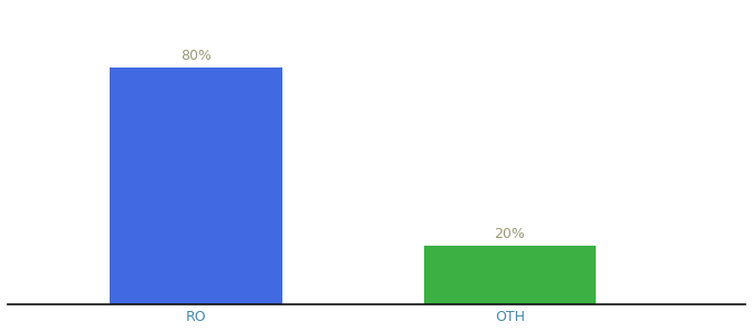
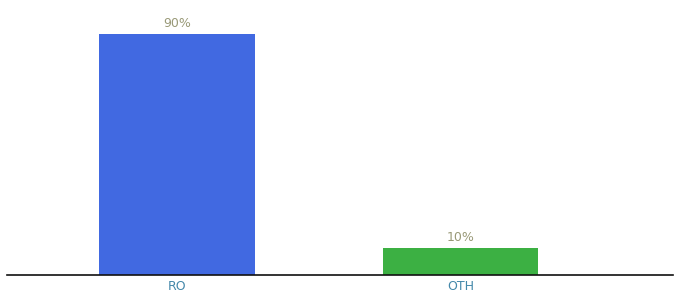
RO: 80% -> 90%
OTH: 20% -> 10%
